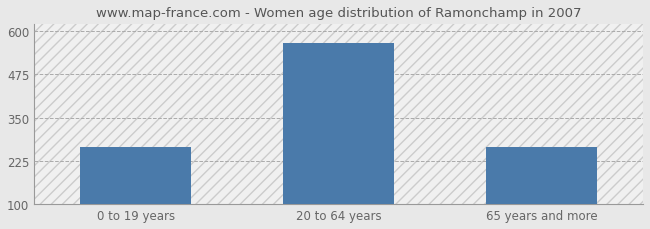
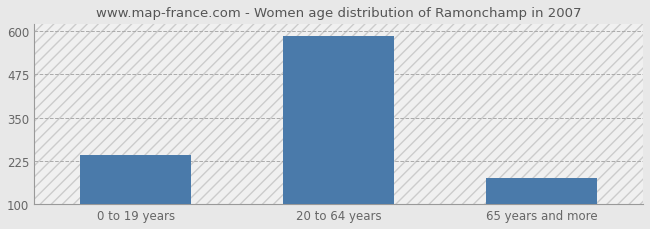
0 to 19 years: 265 -> 243
20 to 64 years: 565 -> 585
65 years and more: 265 -> 175
